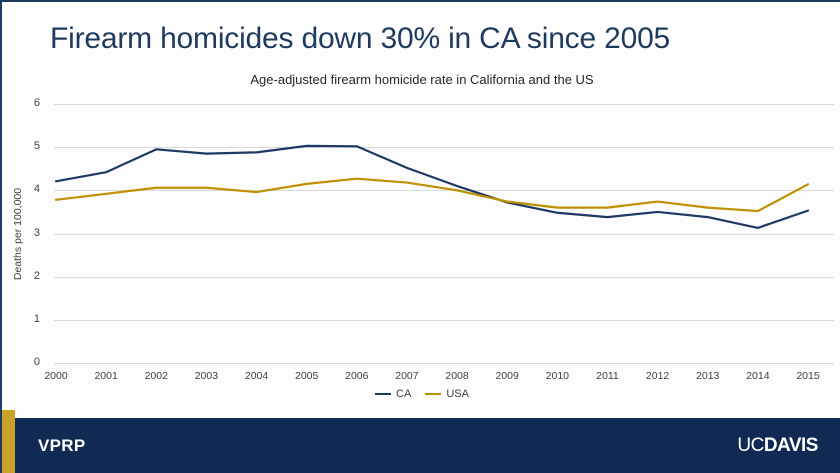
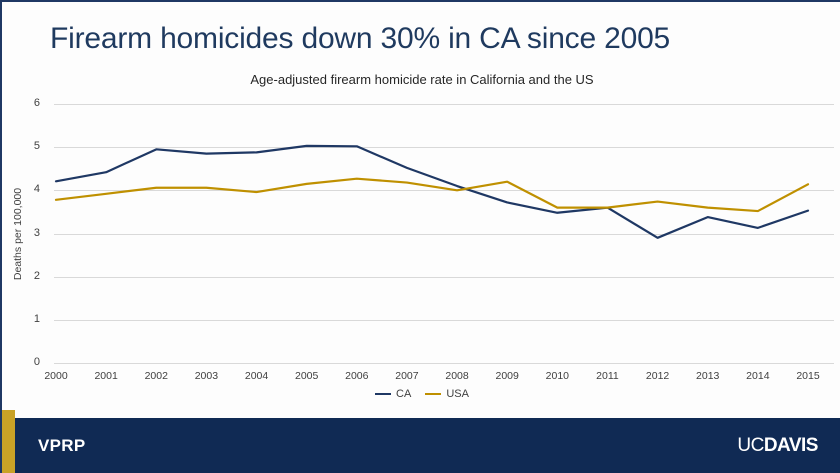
USA/2009: 3.7 -> 4.2
CA/2011: 3.4 -> 3.6
CA/2012: 3.5 -> 2.9
